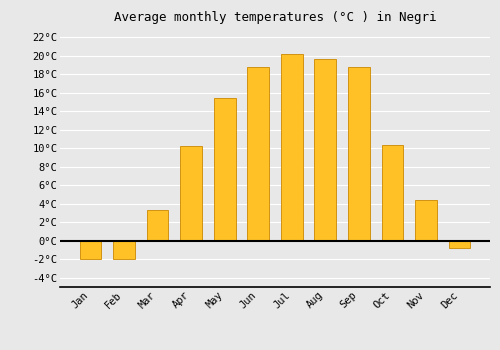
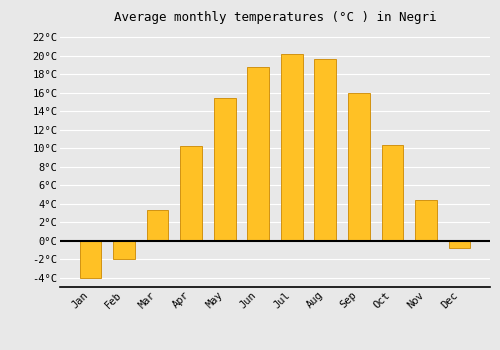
Jan: -2.0°C -> -4.0°C
Sep: 18.8°C -> 16.0°C
